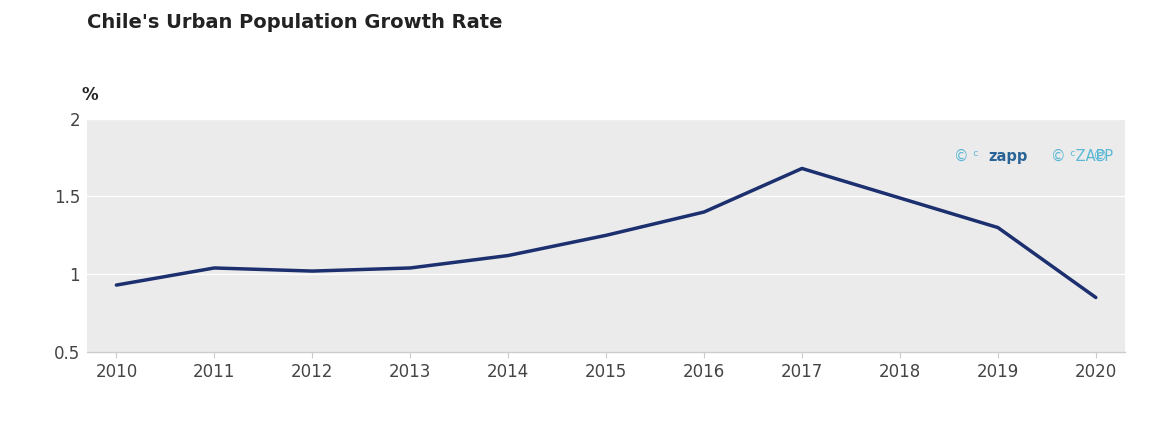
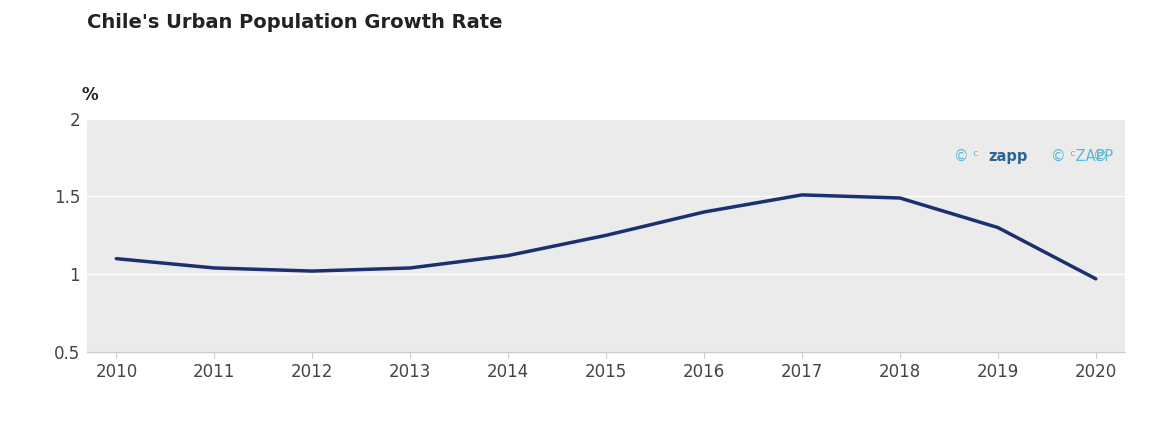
2010: 0.93 -> 1.10
2017: 1.68 -> 1.51
2020: 0.85 -> 0.97
